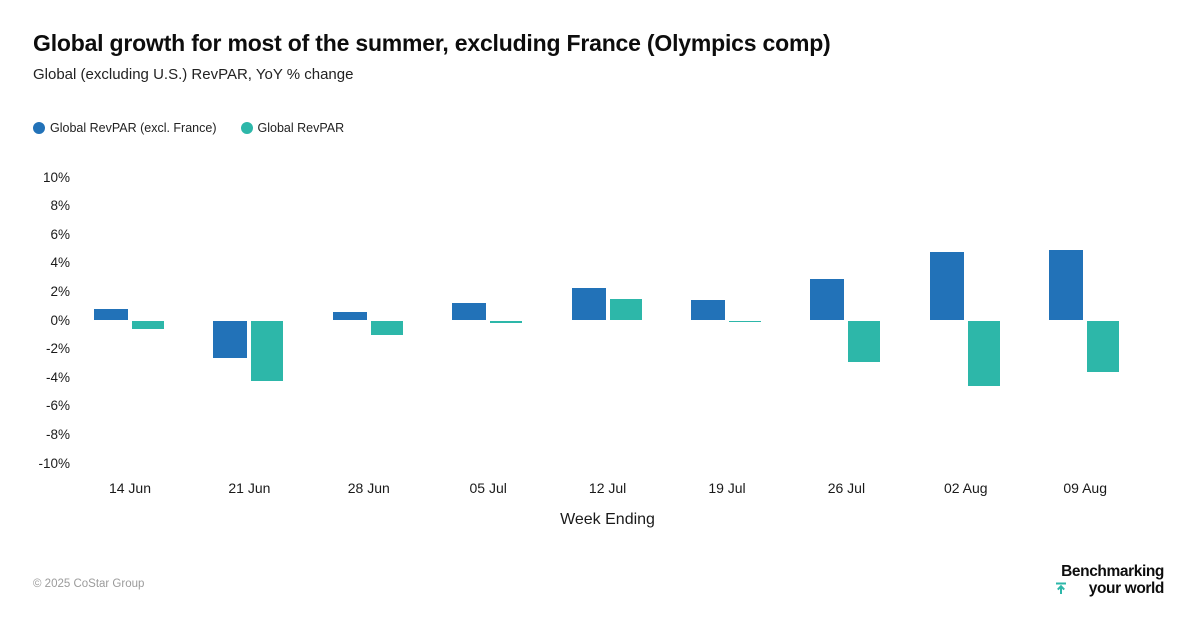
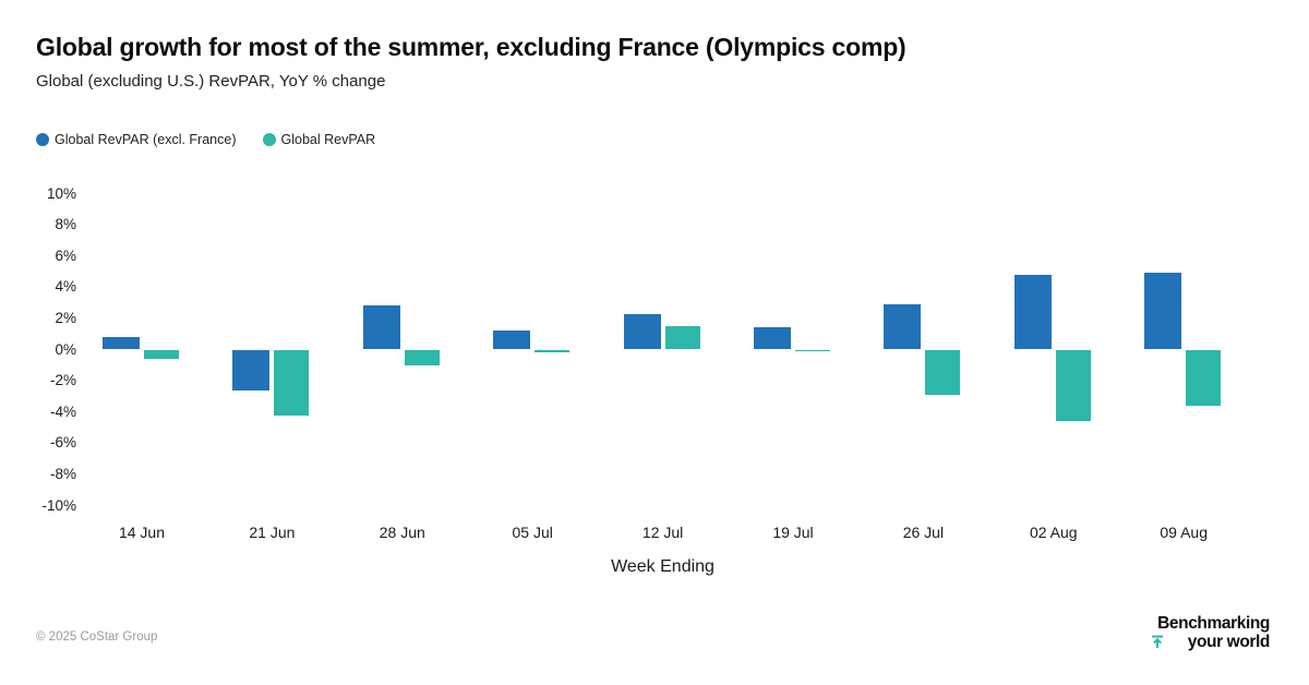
Global RevPAR (excl. France)/28 Jun: 0.6% -> 2.8%
